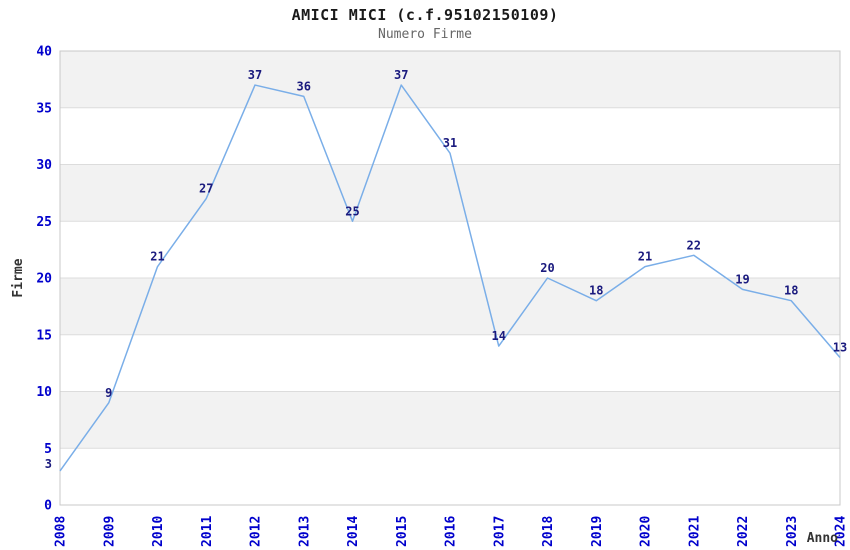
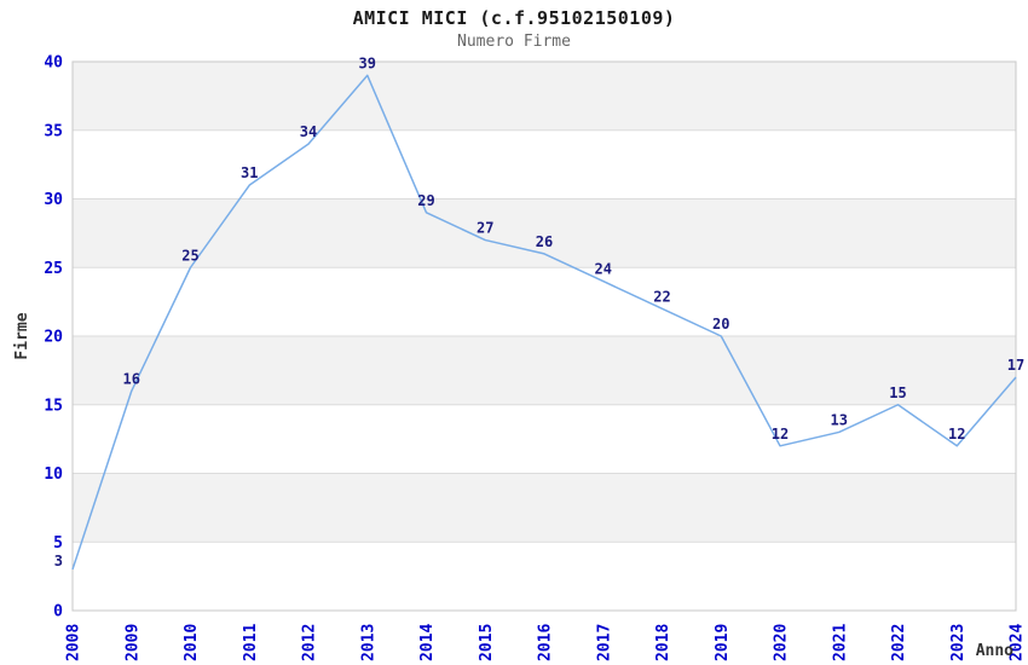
2009: 9 -> 16
2010: 21 -> 25
2011: 27 -> 31
2012: 37 -> 34
2013: 36 -> 39
2014: 25 -> 29
2015: 37 -> 27
2016: 31 -> 26
2017: 14 -> 24
2018: 20 -> 22
2019: 18 -> 20
2020: 21 -> 12
2021: 22 -> 13
2022: 19 -> 15
2023: 18 -> 12
2024: 13 -> 17
